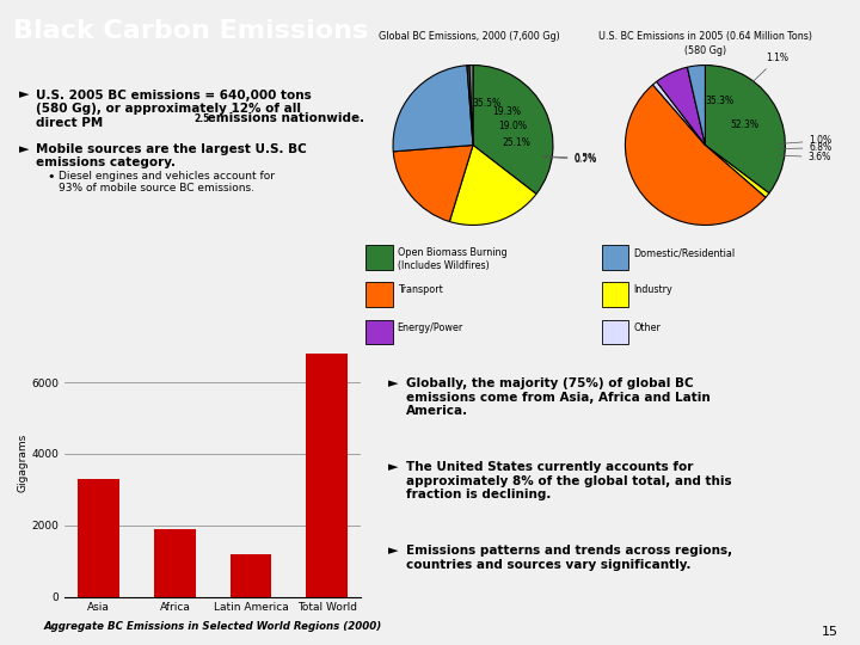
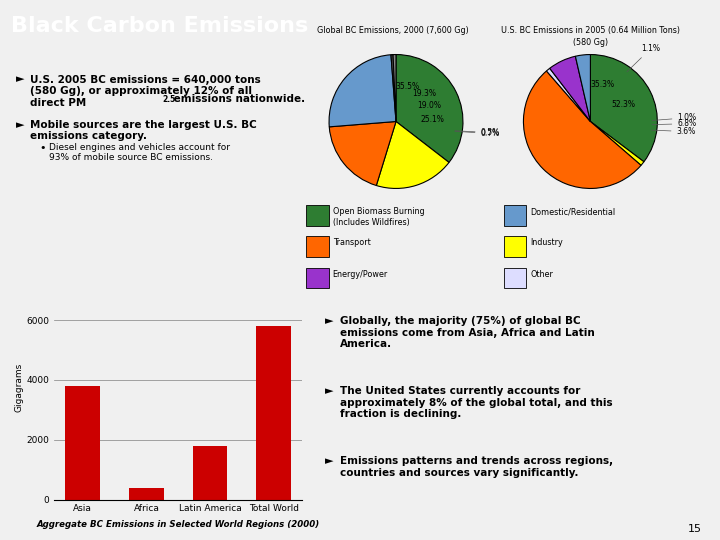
Asia: 3300 -> 3800
Africa: 1900 -> 400
Latin America: 1200 -> 1800
Total World: 6800 -> 5800
